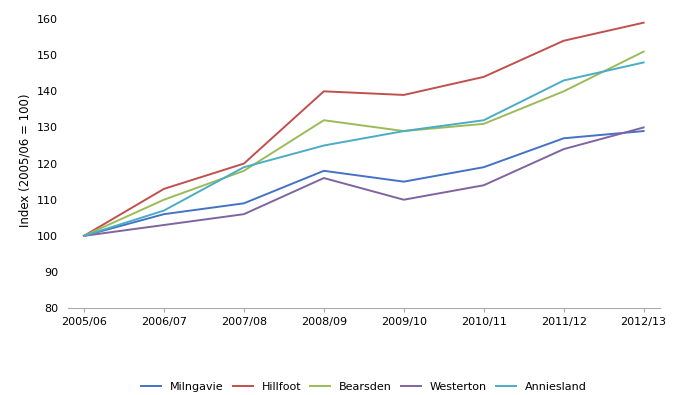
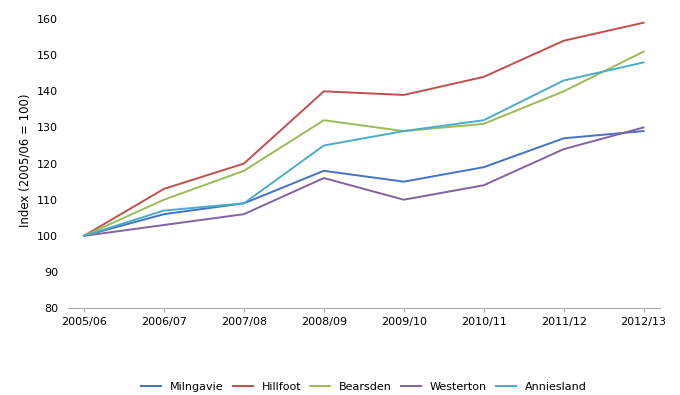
Anniesland/2007/08: 119 -> 109
